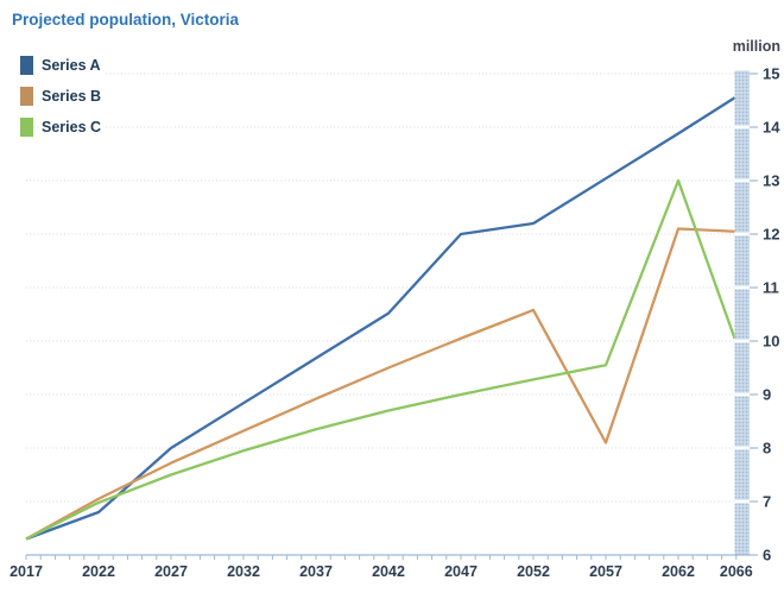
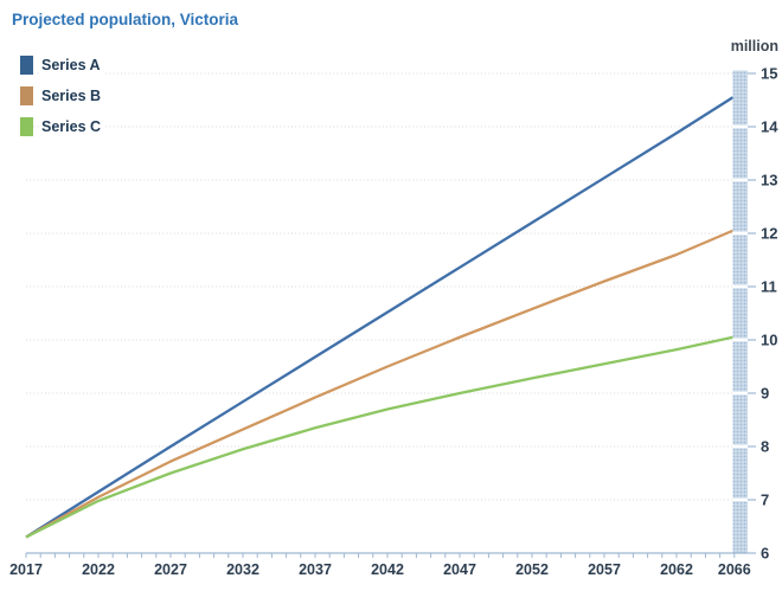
Series A/2022: 6.8 -> 7.2
Series A/2047: 12.0 -> 11.4
Series B/2057: 8.1 -> 11.1
Series B/2062: 12.1 -> 11.6
Series C/2062: 13.0 -> 9.8
